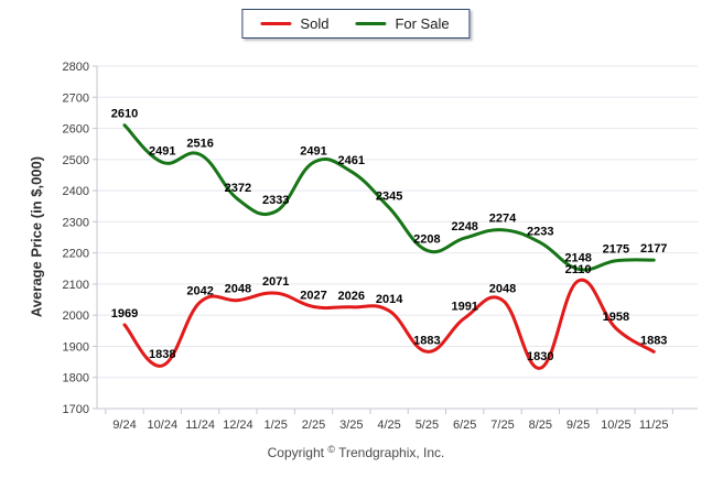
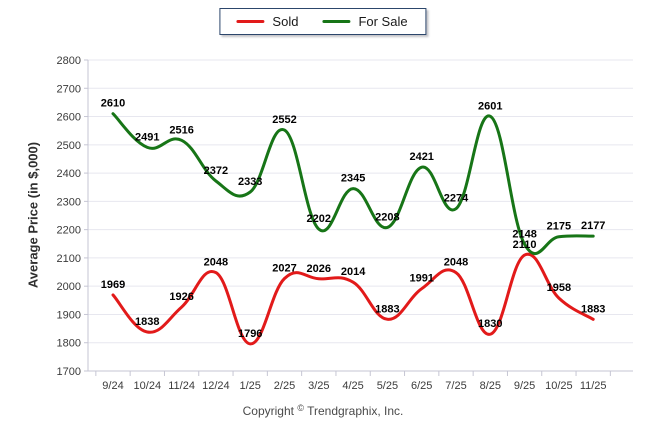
Sold/11/24: 2042 -> 1926
Sold/1/25: 2071 -> 1796
For Sale/2/25: 2491 -> 2552
For Sale/3/25: 2461 -> 2202
For Sale/6/25: 2248 -> 2421
For Sale/8/25: 2233 -> 2601
